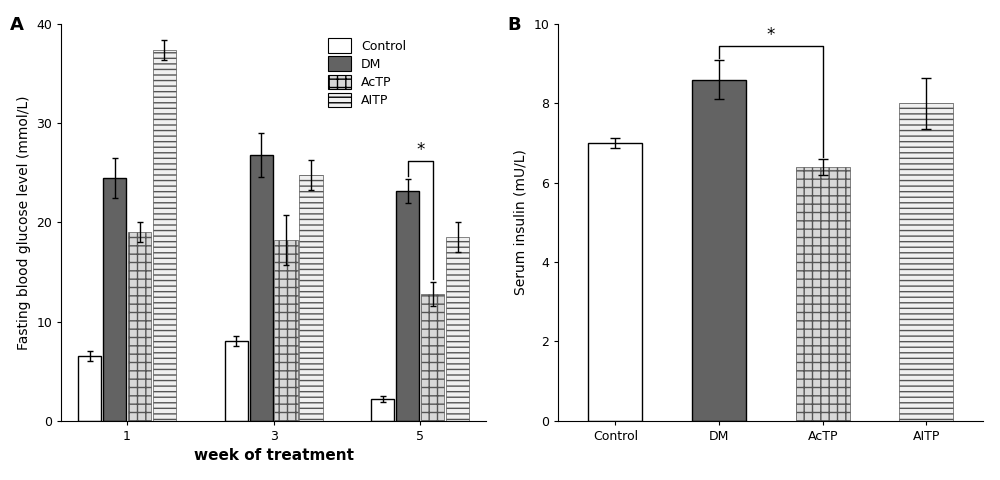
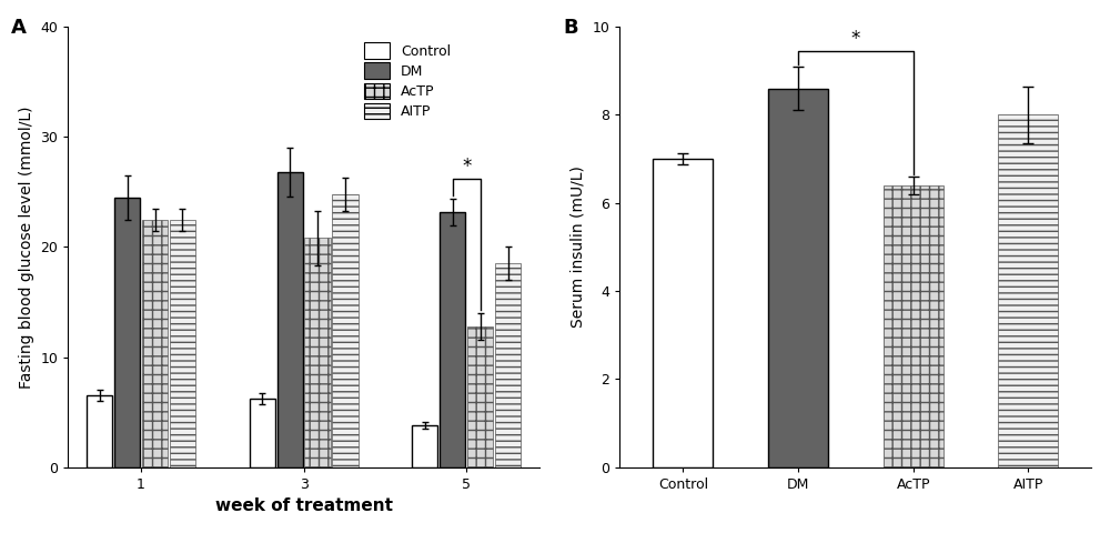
AcTP/1: 19.0 -> 22.5
AITP/1: 37.4 -> 22.5
Control/3: 8.0 -> 6.2
AcTP/3: 18.2 -> 20.8
Control/5: 2.2 -> 3.8
